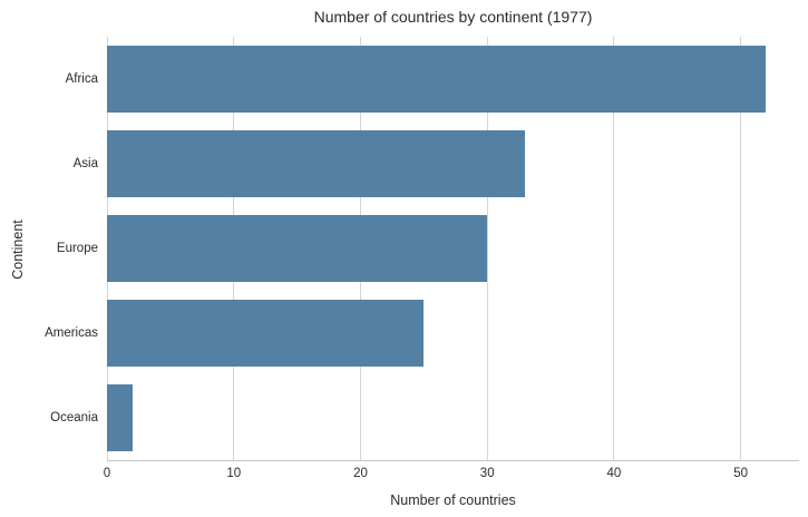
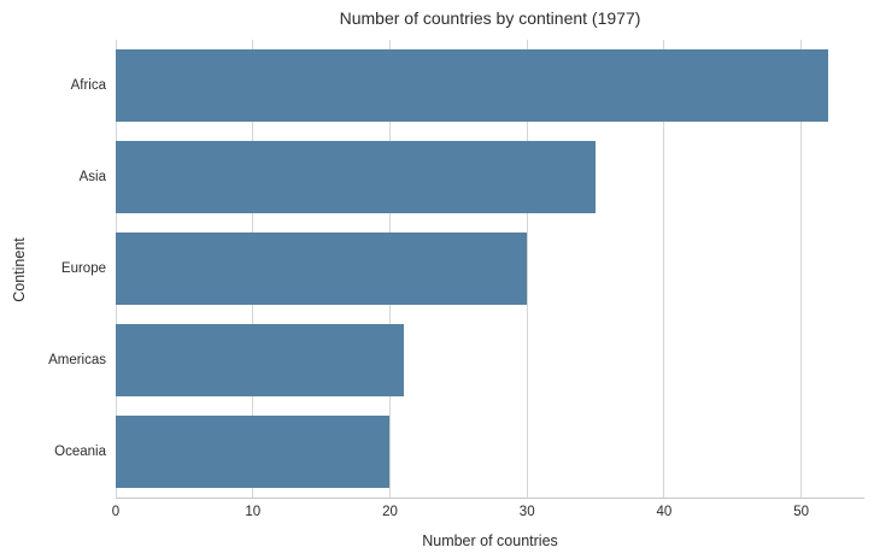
Asia: 33 -> 35
Americas: 25 -> 21
Oceania: 2 -> 20
